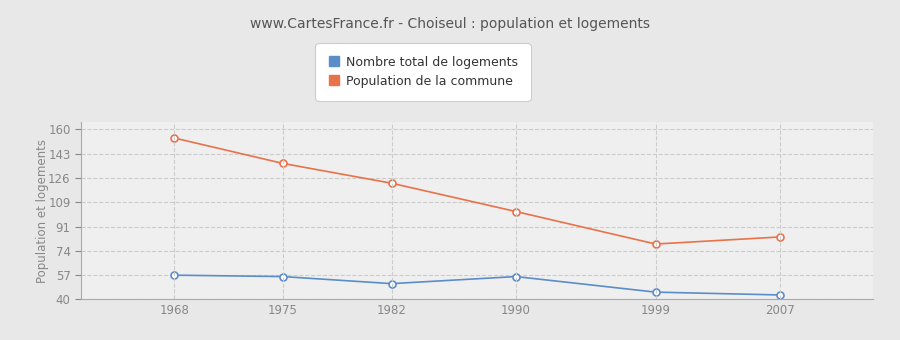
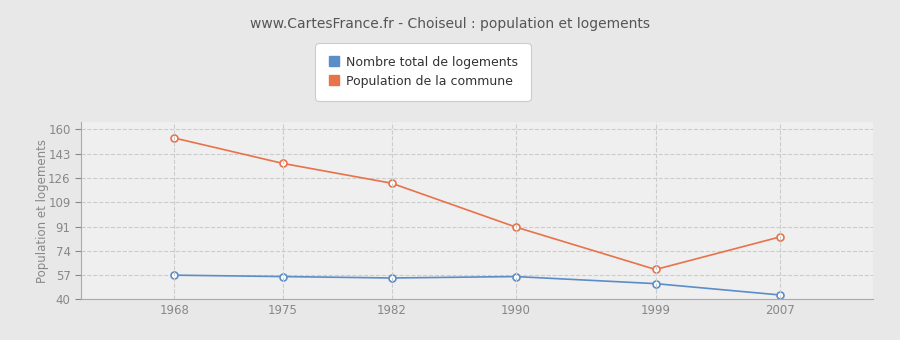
Nombre total de logements/1982: 51 -> 55
Population de la commune/1990: 102 -> 91
Nombre total de logements/1999: 45 -> 51
Population de la commune/1999: 79 -> 61
